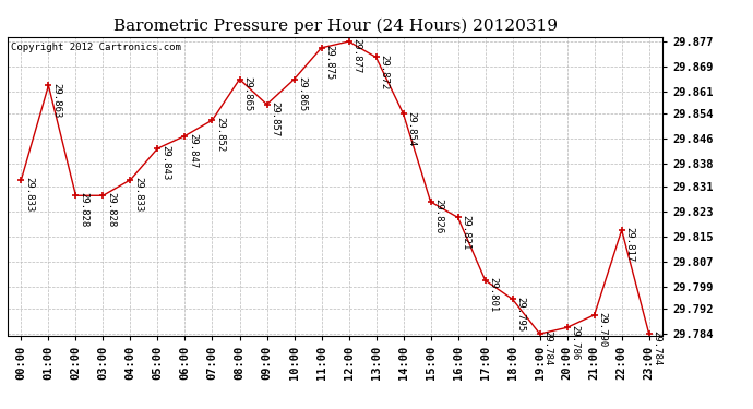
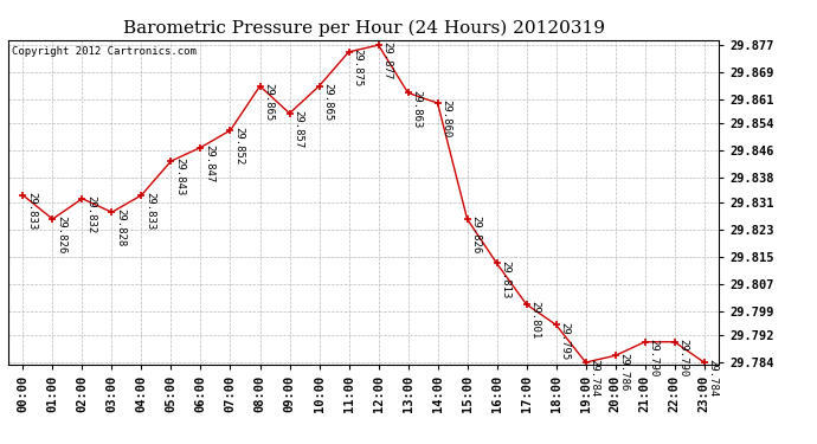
01:00: 29.863 -> 29.826
02:00: 29.828 -> 29.832
13:00: 29.872 -> 29.863
14:00: 29.854 -> 29.860
16:00: 29.821 -> 29.813
22:00: 29.817 -> 29.790
